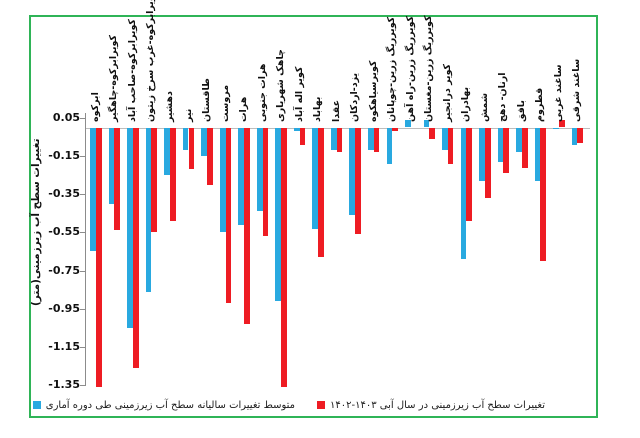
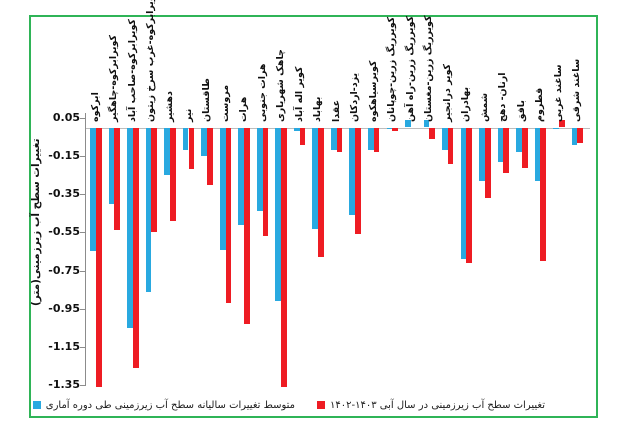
متوسط تغییرات سالیانه سطح آب زیرزمینی طی دوره آماری/مروست: -0.55 -> -0.64
متوسط تغییرات سالیانه سطح آب زیرزمینی طی دوره آماری/کویرریگ زرین-چوپانان: -0.19 -> -0.01
تغییرات سطح آب زیرزمینی در سال آبی ۱۴۰۲‎-‎۱۴۰۳/بهادران: -0.49 -> -0.71
